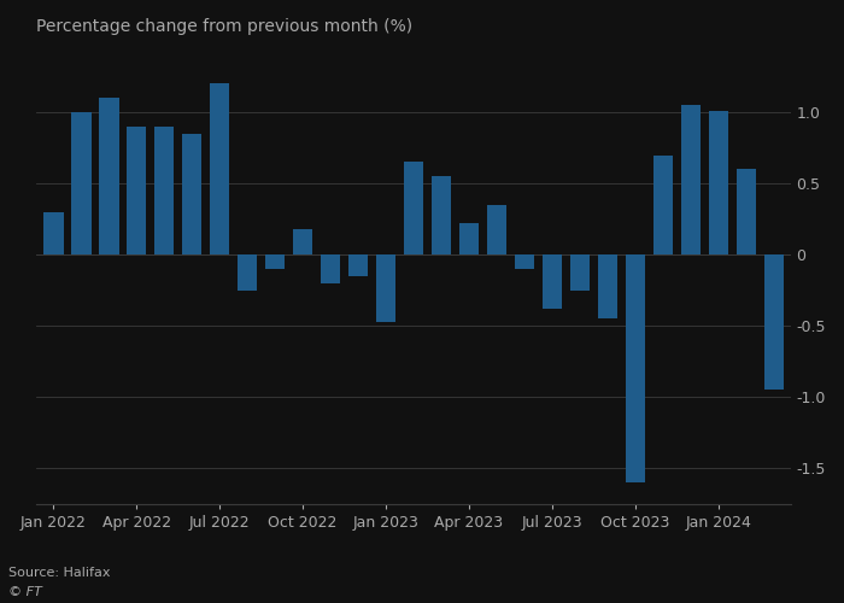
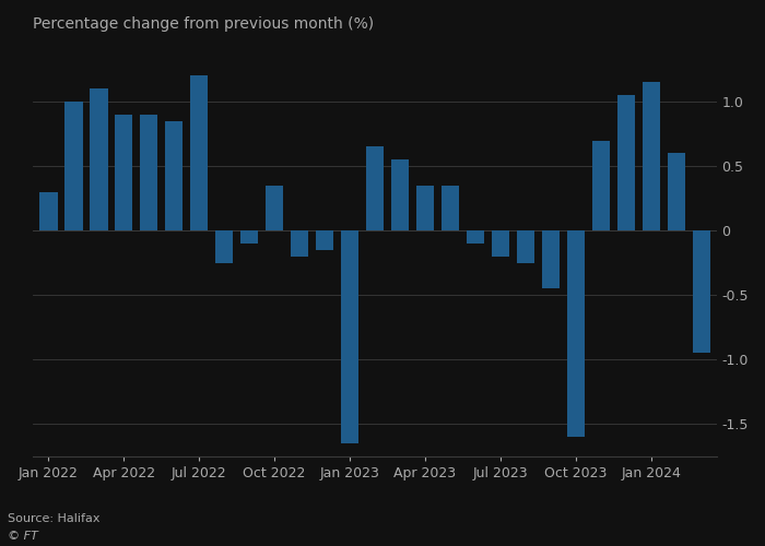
Oct 2022: 0.18 -> 0.35
Jan 2023: -0.47 -> -1.65
Apr 2023: 0.22 -> 0.35
Jul 2023: -0.38 -> -0.20
Jan 2024: 1.01 -> 1.15
